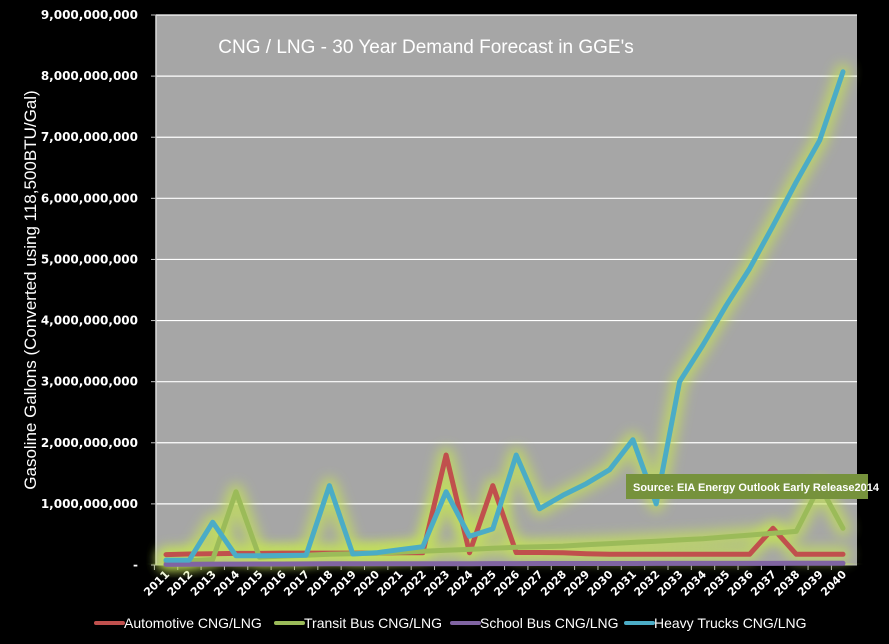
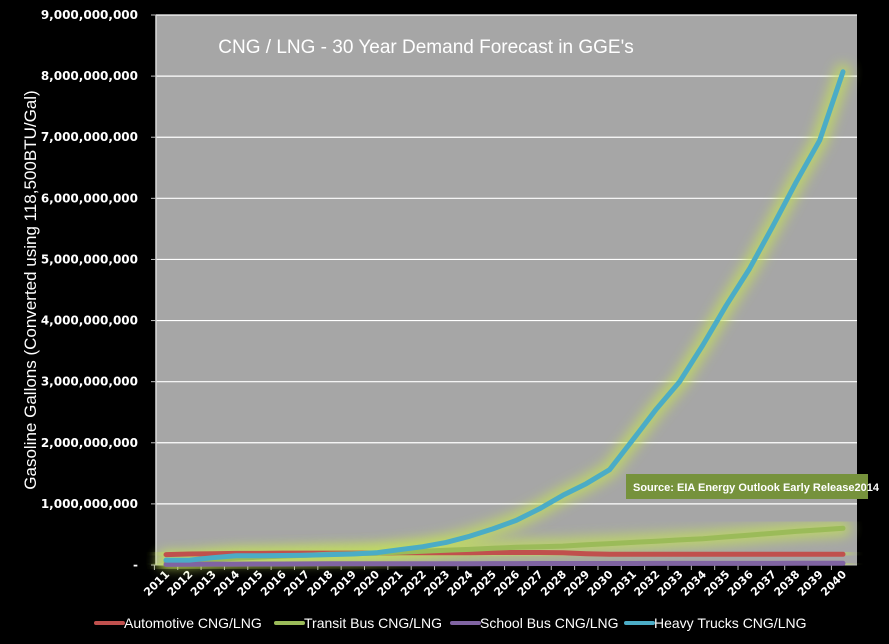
Heavy Trucks CNG/LNG/2013: 700000000 -> 100000000
Transit Bus CNG/LNG/2014: 1200000000 -> 100000000
Heavy Trucks CNG/LNG/2018: 1300000000 -> 200000000
Automotive CNG/LNG/2023: 1800000000 -> 200000000
Heavy Trucks CNG/LNG/2023: 1200000000 -> 400000000
Automotive CNG/LNG/2025: 1300000000 -> 200000000
Heavy Trucks CNG/LNG/2026: 1800000000 -> 700000000
Heavy Trucks CNG/LNG/2032: 1000000000 -> 2600000000
Automotive CNG/LNG/2037: 600000000 -> 200000000
Transit Bus CNG/LNG/2039: 1300000000 -> 600000000
